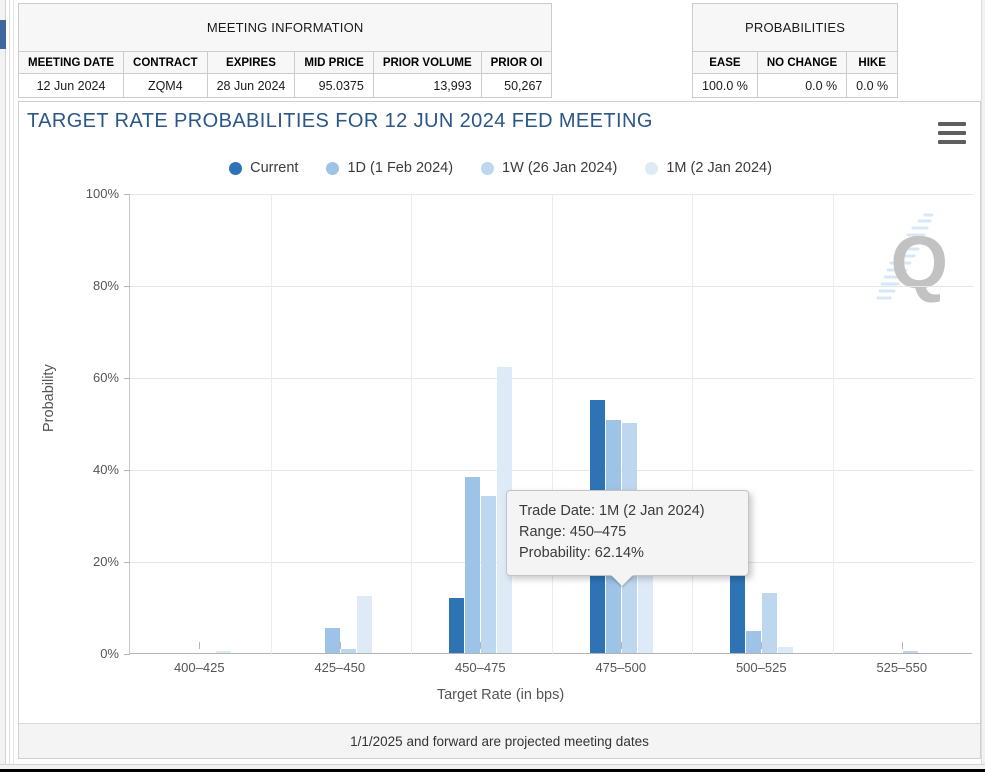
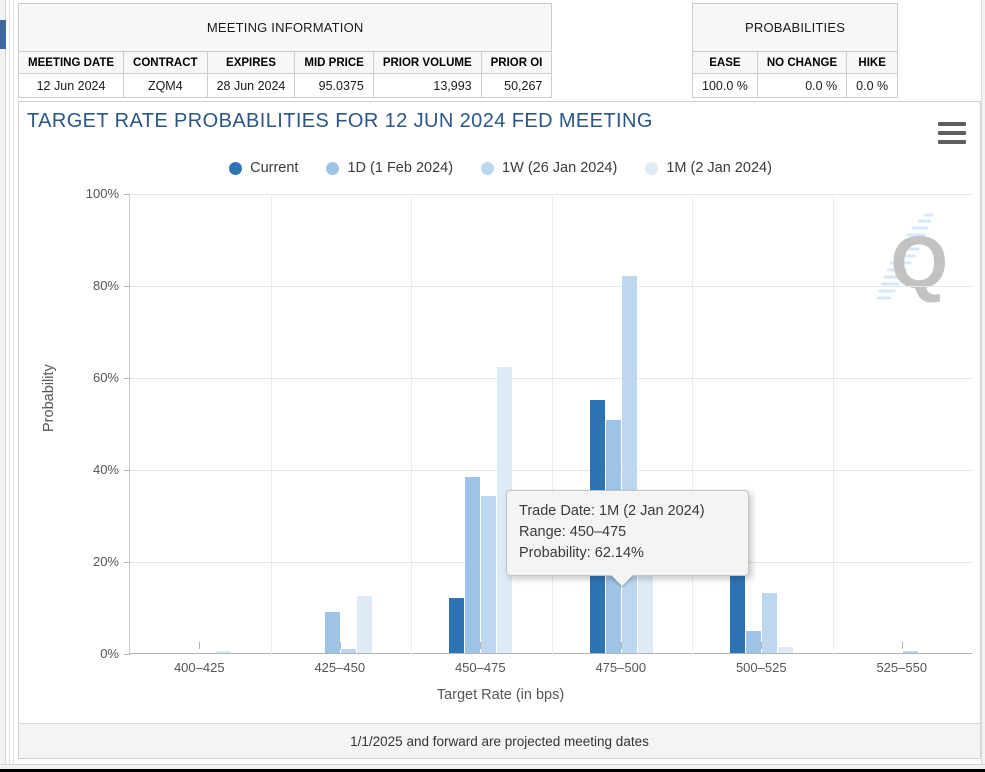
1D (1 Feb 2024)/425–450: 6% -> 9%
1W (26 Jan 2024)/475–500: 50% -> 82%
